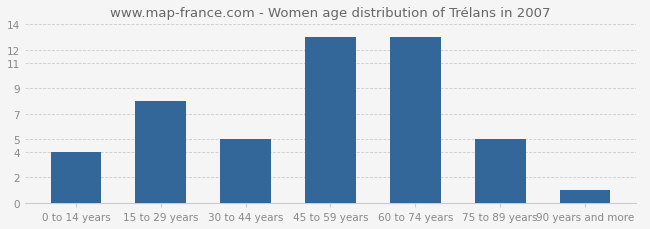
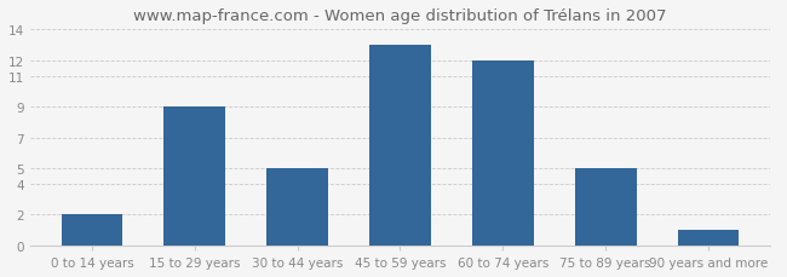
0 to 14 years: 4 -> 2
15 to 29 years: 8 -> 9
60 to 74 years: 13 -> 12
